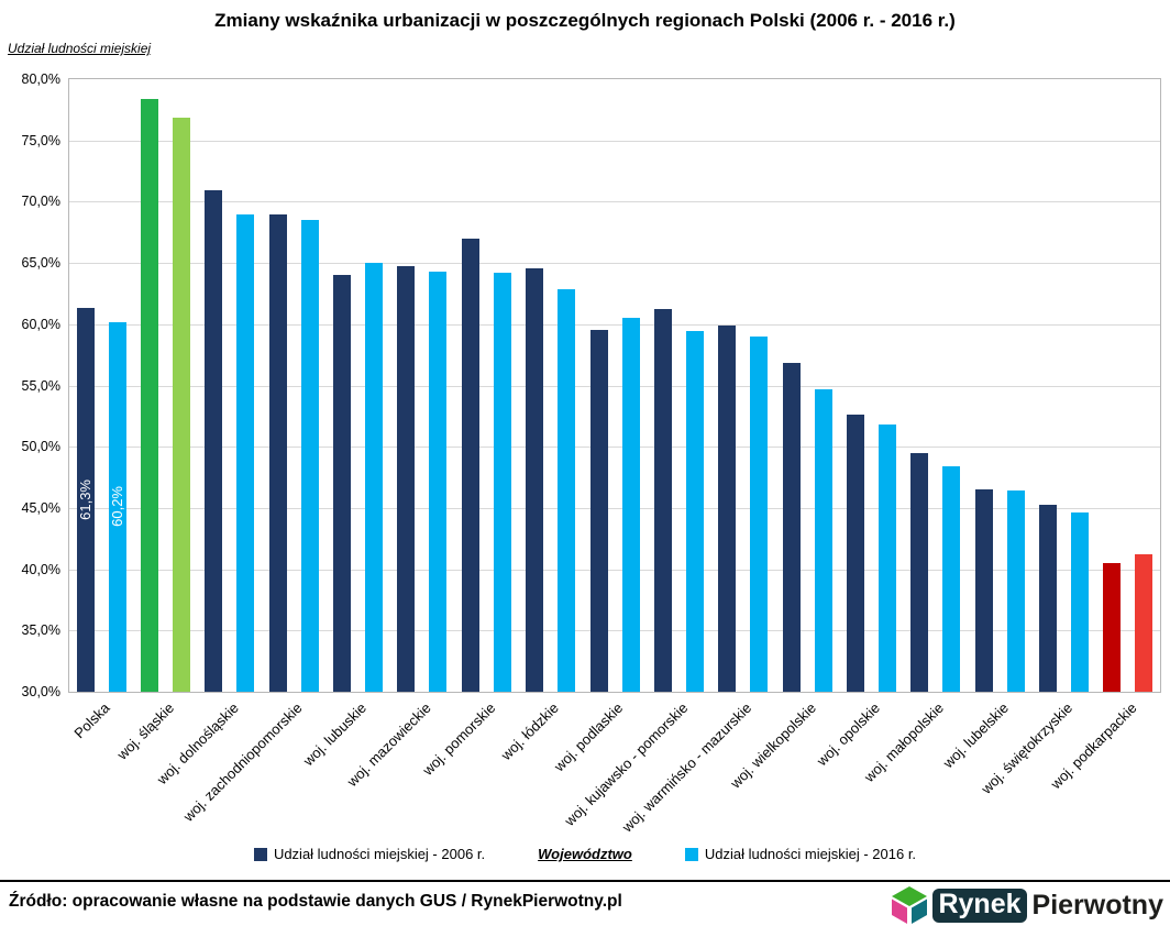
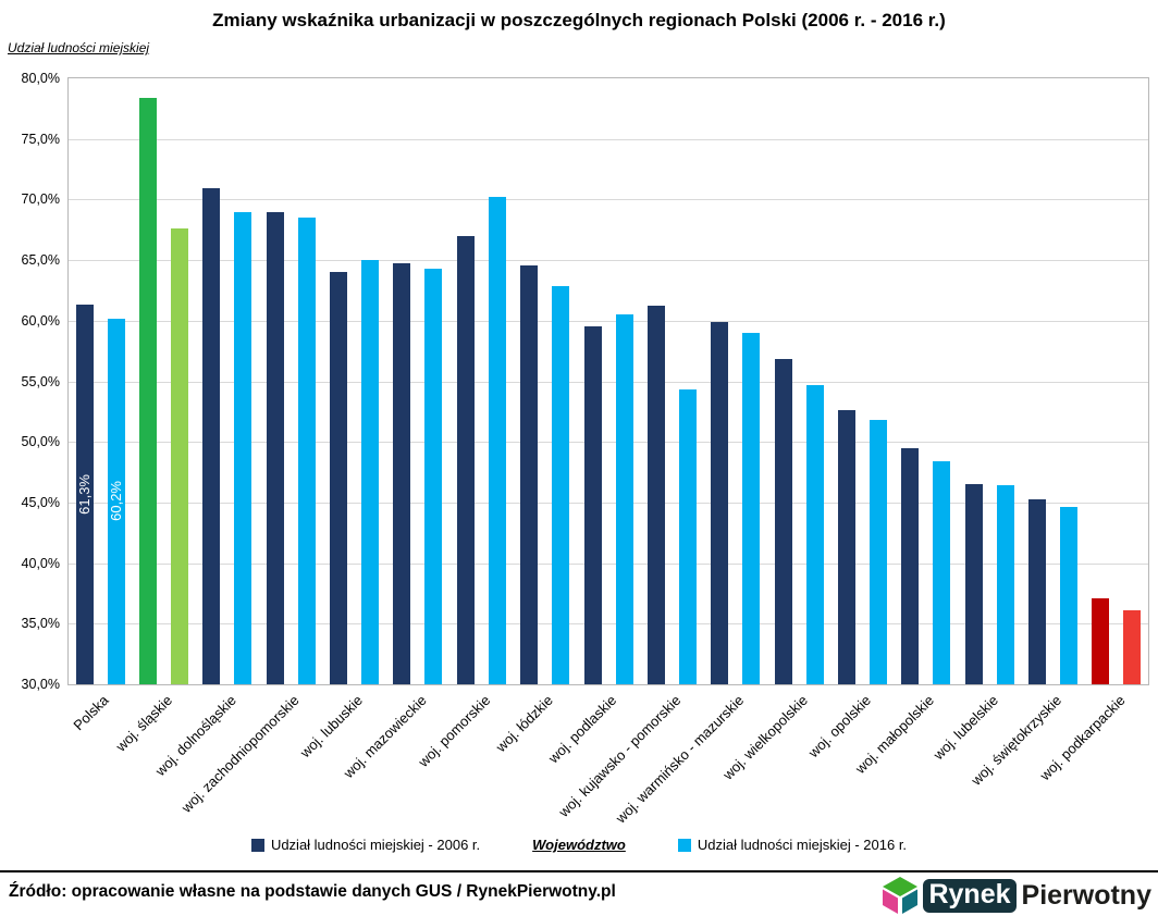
Udział ludności miejskiej - 2016 r./woj. śląskie: 76,9% -> 67,6%
Udział ludności miejskiej - 2016 r./woj. pomorskie: 64,2% -> 70,2%
Udział ludności miejskiej - 2016 r./woj. kujawsko - pomorskie: 59,4% -> 54,3%
Udział ludności miejskiej - 2006 r./woj. podkarpackie: 40,5% -> 37,1%
Udział ludności miejskiej - 2016 r./woj. podkarpackie: 41,2% -> 36,1%
